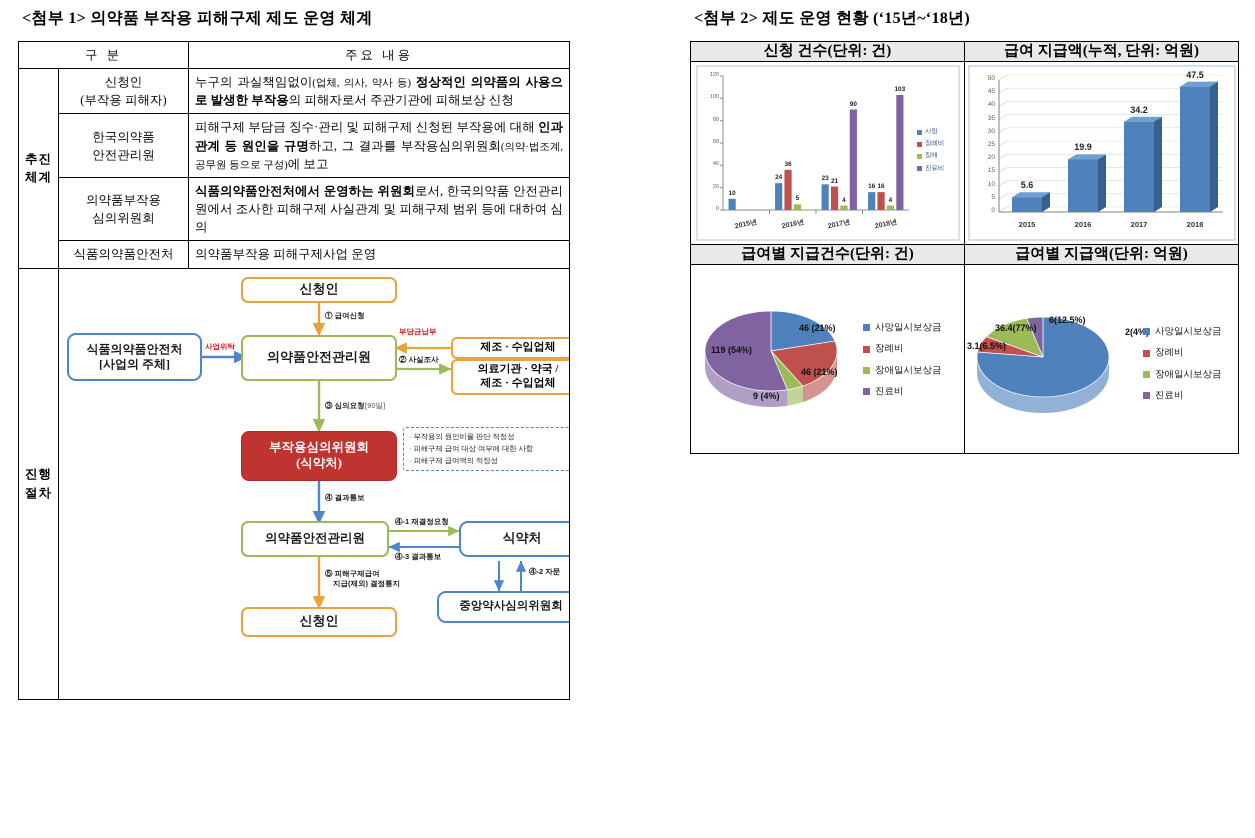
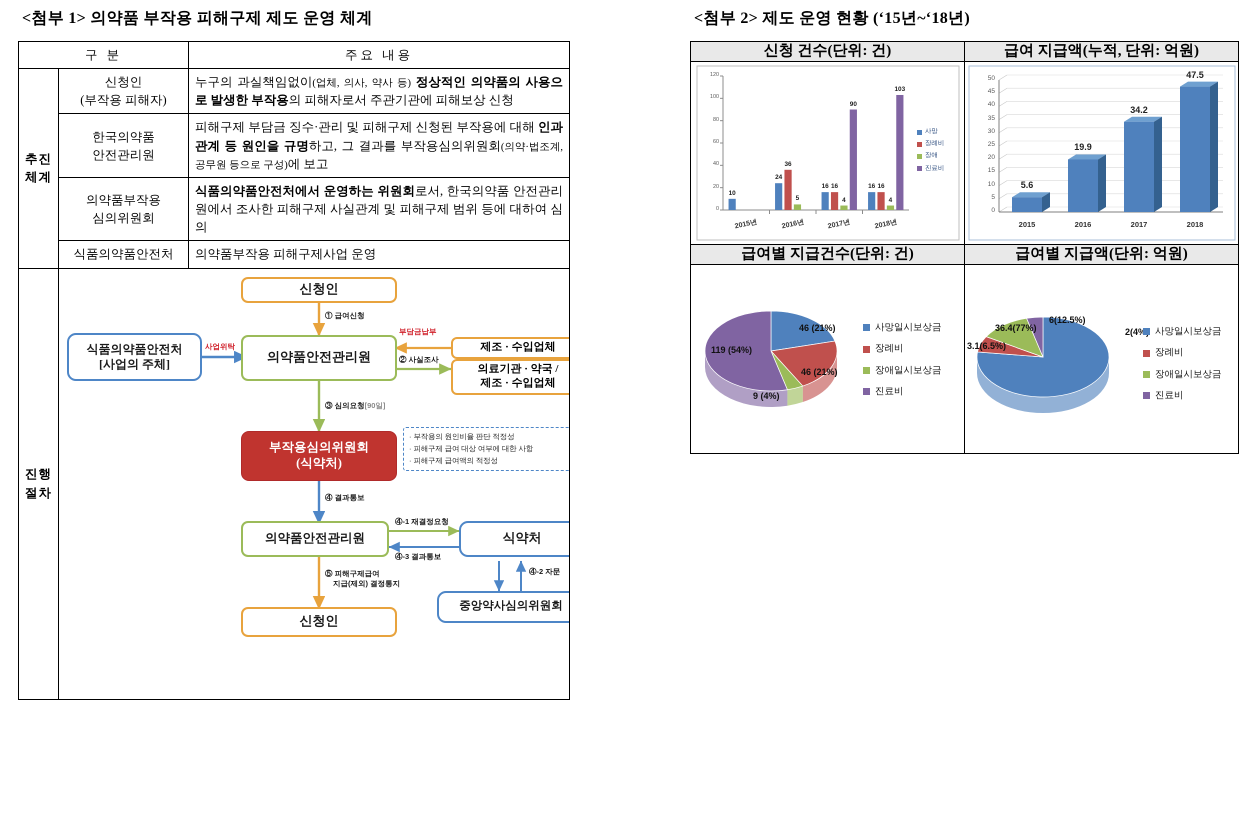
신청 건수(단위: 건)/사망/2017년: 23 -> 16
신청 건수(단위: 건)/장례비/2017년: 21 -> 16
